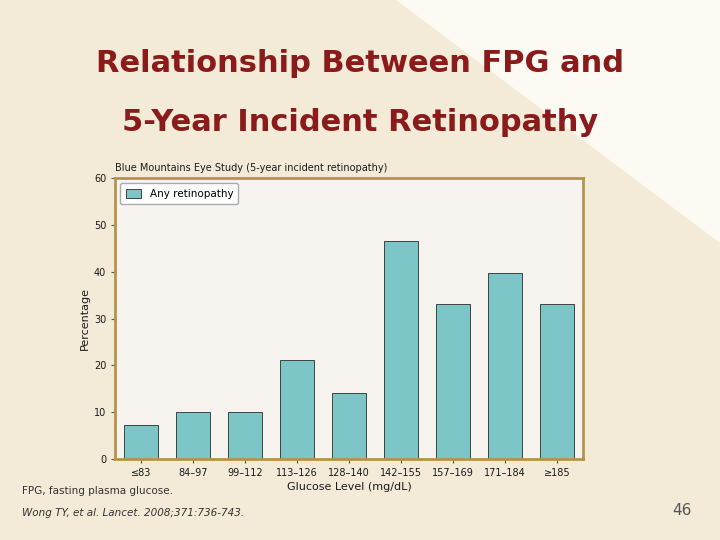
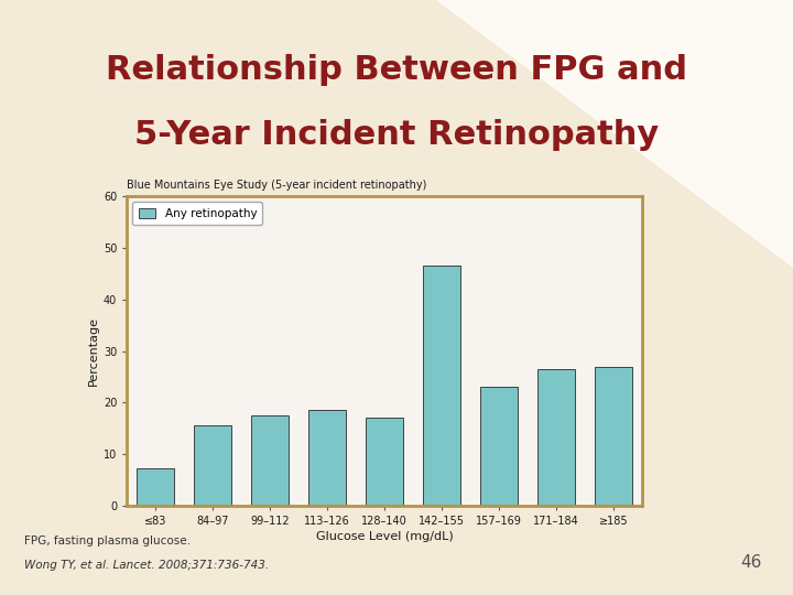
84–97: 10.0 -> 15.5
99–112: 10.0 -> 17.5
113–126: 21.2 -> 18.5
128–140: 14.2 -> 17.0
157–169: 33.2 -> 23.0
171–184: 39.8 -> 26.5
≥185: 33.2 -> 27.0
